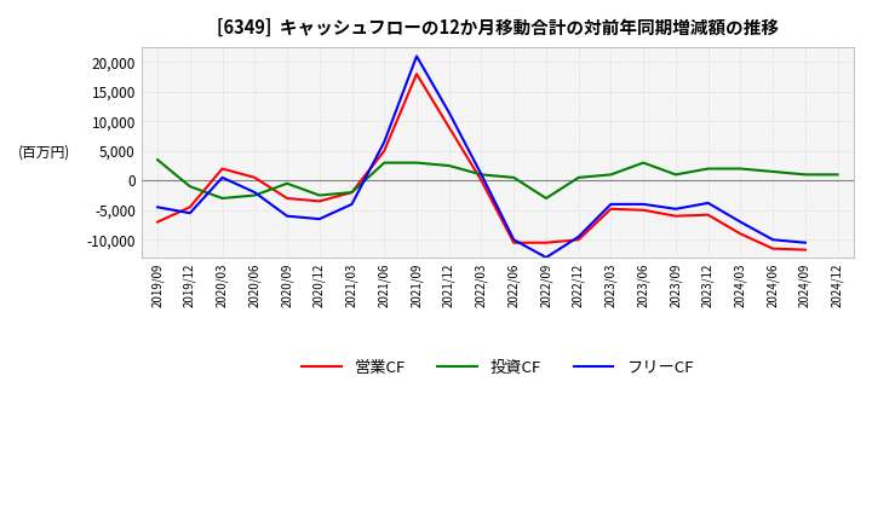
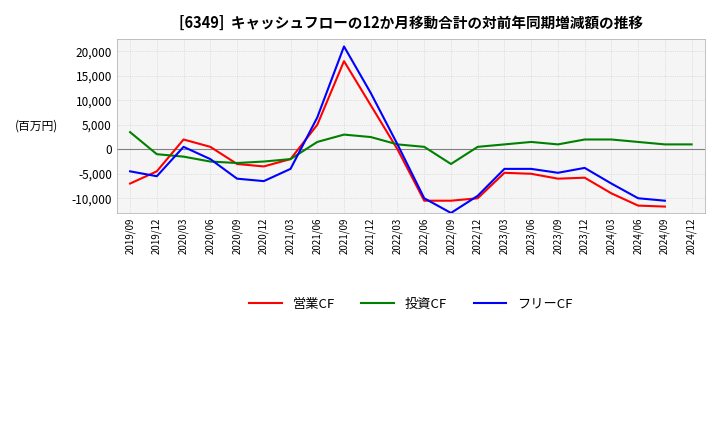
投資CF/2020/03: -3,000 -> -1,500
投資CF/2020/09: -500 -> -2,800
投資CF/2021/06: 3,000 -> 1,500
投資CF/2023/06: 3,000 -> 1,500
